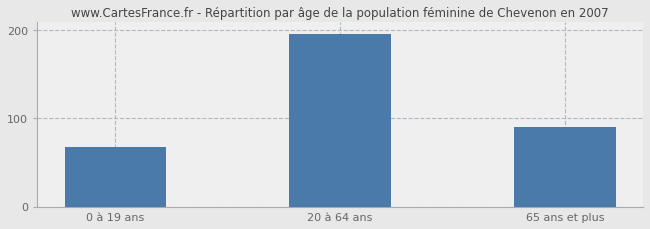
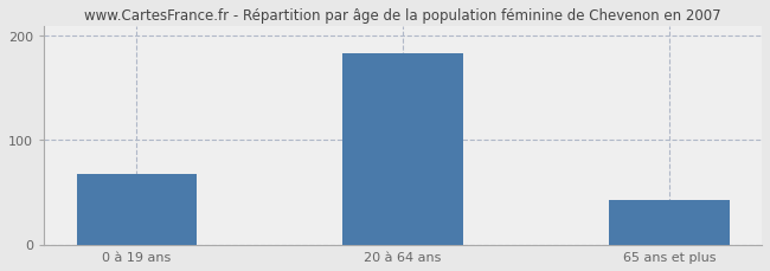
20 à 64 ans: 196 -> 183
65 ans et plus: 90 -> 43
